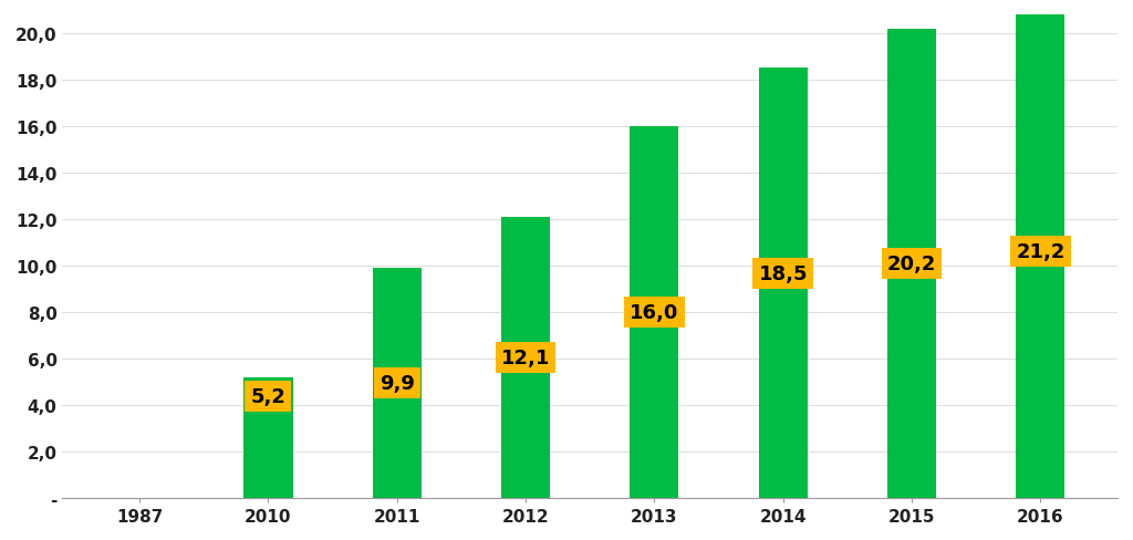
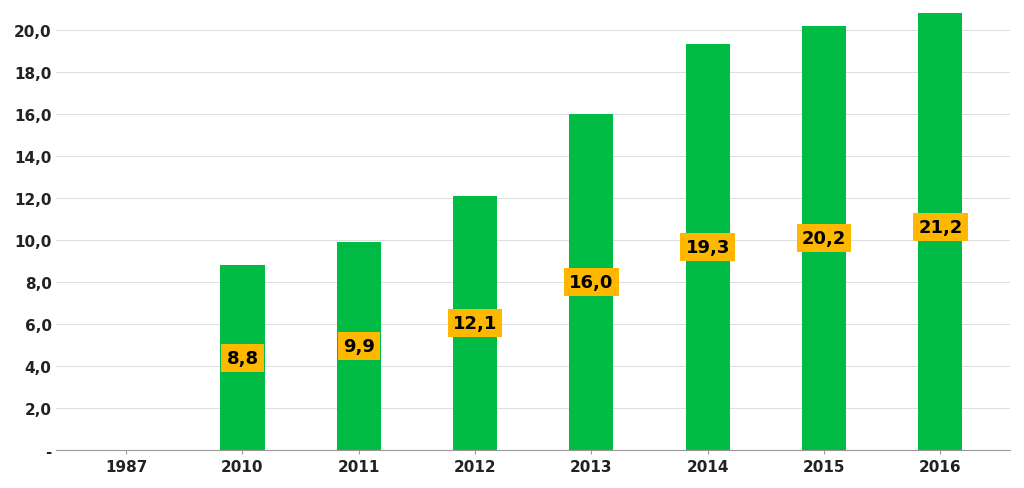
2010: 5,2 -> 8,8
2014: 18,5 -> 19,3
